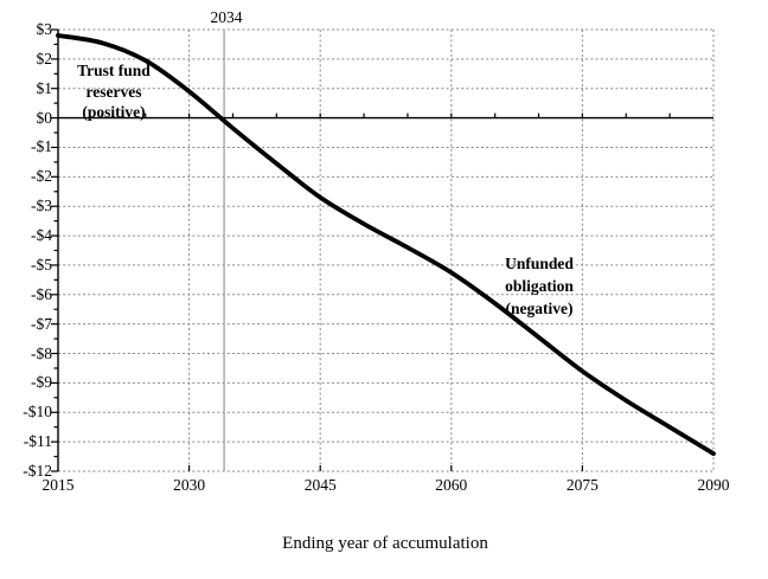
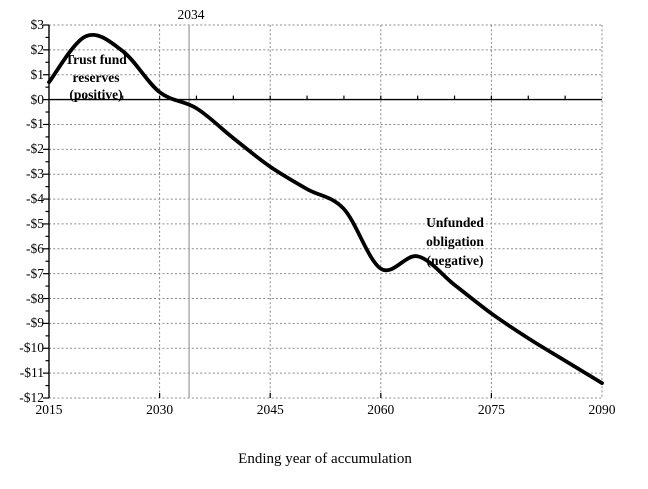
2015: $2.8 -> $0.7
2030: $0.9 -> $0.3
2060: -$5.2 -> -$6.8
